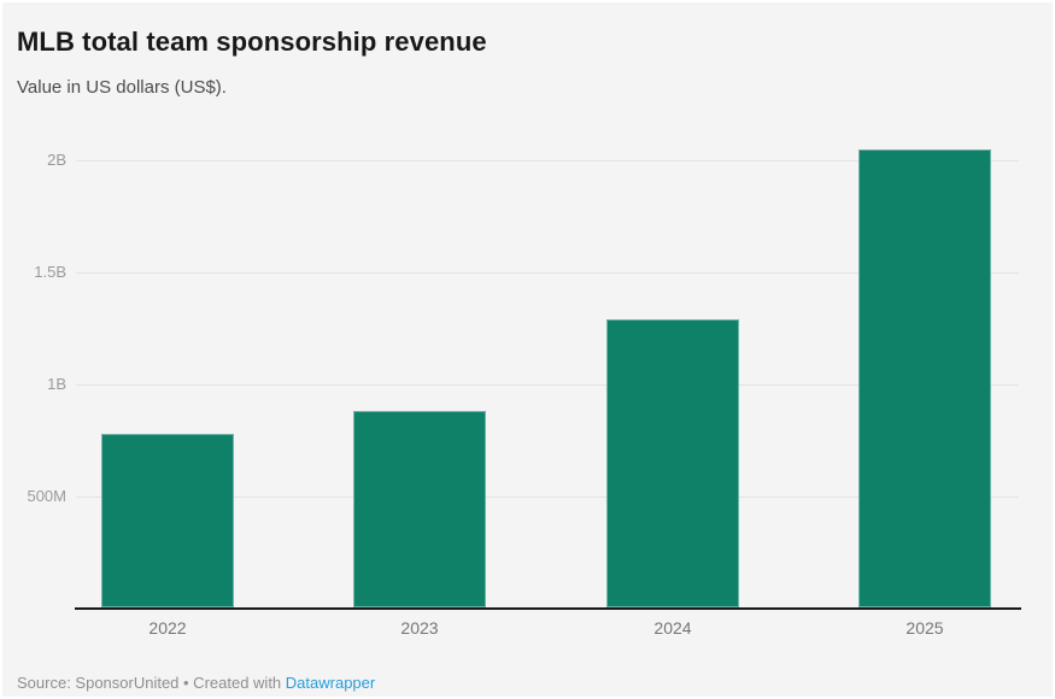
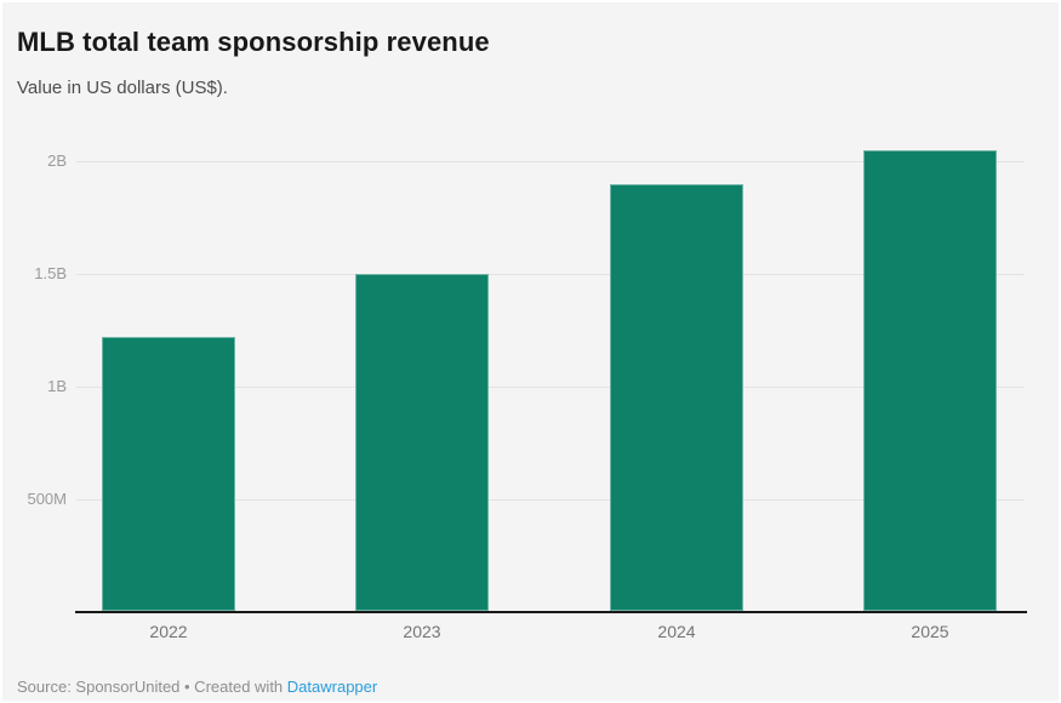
2022: 0.78B -> 1.22B
2023: 0.88B -> 1.50B
2024: 1.29B -> 1.90B
